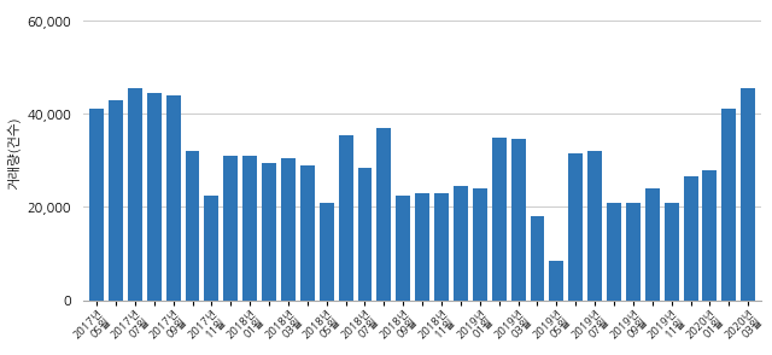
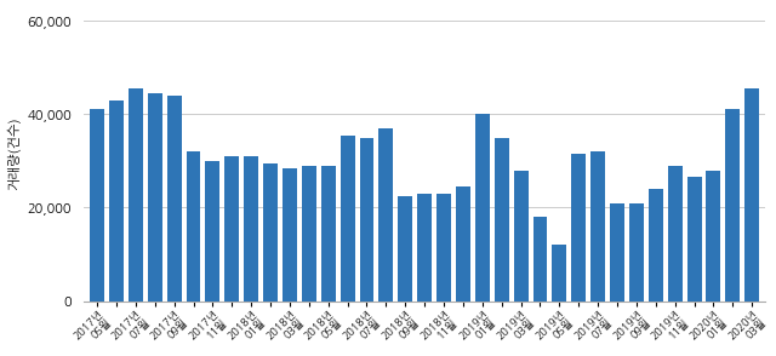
2017년 11월: 22,500 -> 30,000
2018년 03월: 30,500 -> 28,500
2018년 05월: 21,000 -> 29,000
2018년 07월: 28,500 -> 35,000
2019년 01월: 24,000 -> 40,000
2019년 03월: 34,500 -> 28,000
2019년 05월: 8,500 -> 12,000
2019년 11월: 21,000 -> 29,000
